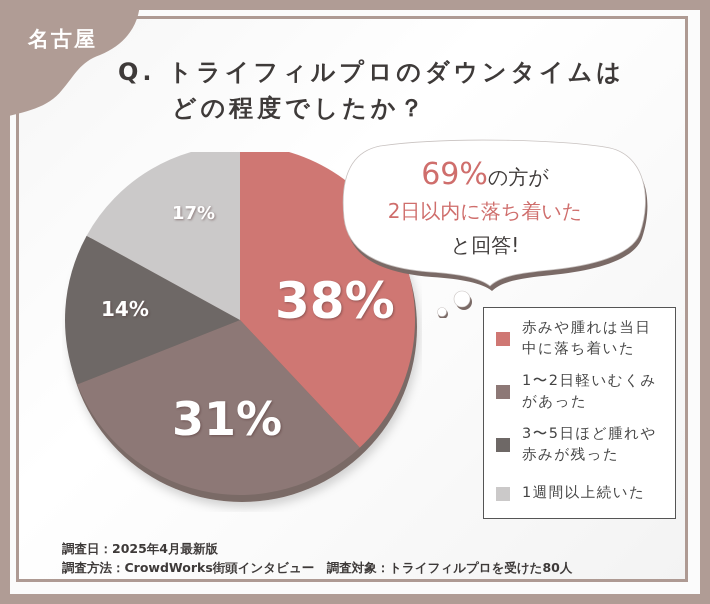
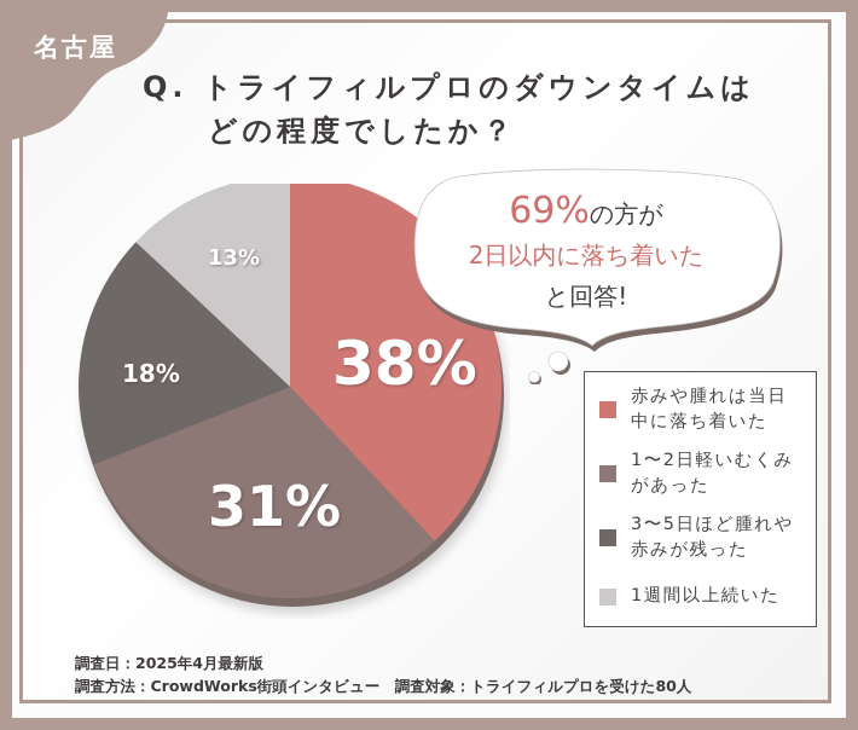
3〜5日ほど腫れや赤みが残った: 14% -> 18%
1週間以上続いた: 17% -> 13%
